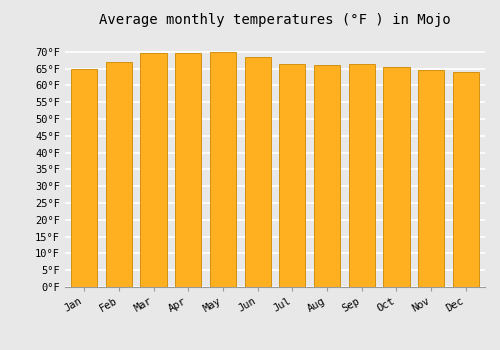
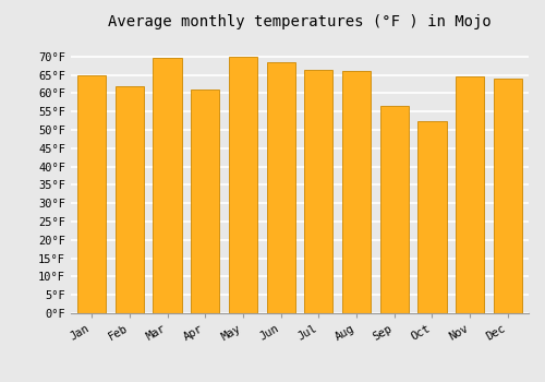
Feb: 67.0°F -> 62.0°F
Apr: 69.5°F -> 61.0°F
Sep: 66.5°F -> 56.5°F
Oct: 65.5°F -> 52.5°F
